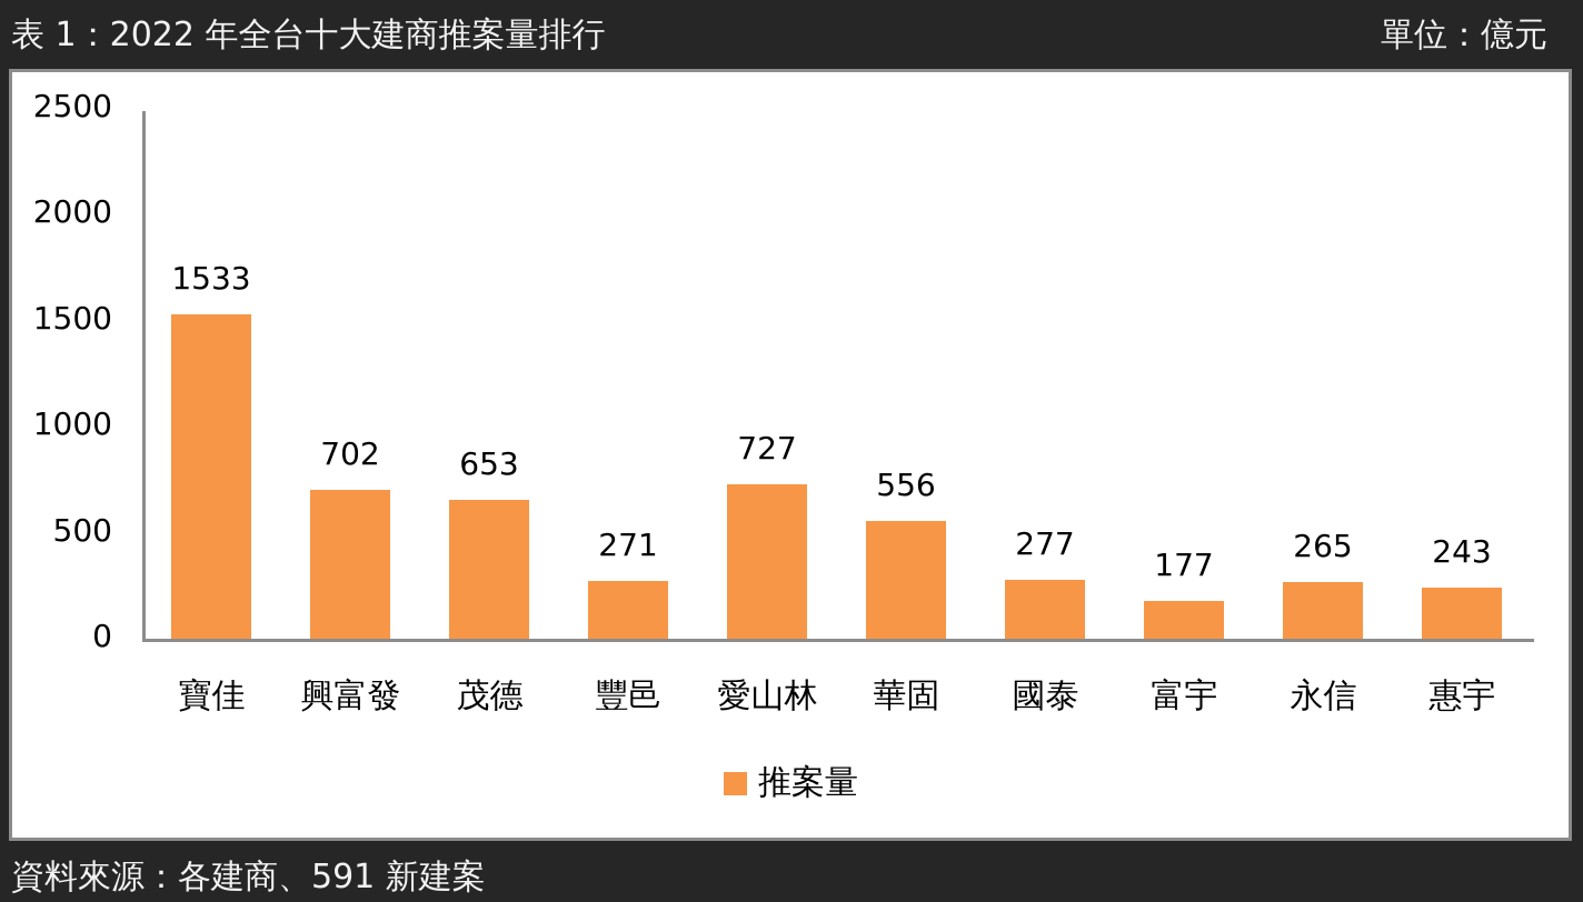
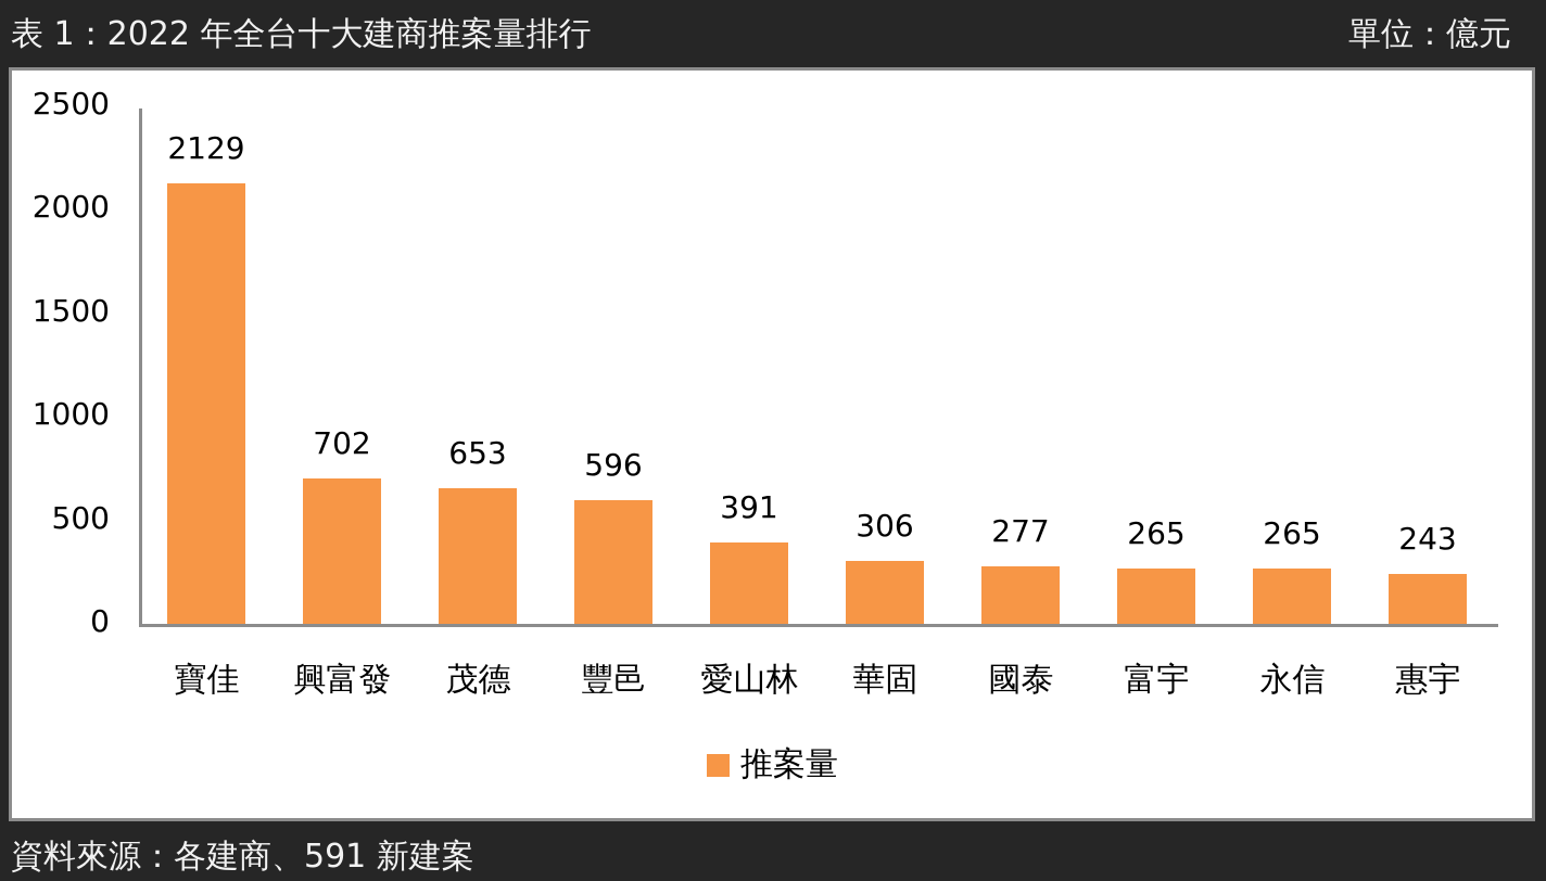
寶佳: 1533 -> 2129
豐邑: 271 -> 596
愛山林: 727 -> 391
華固: 556 -> 306
富宇: 177 -> 265
